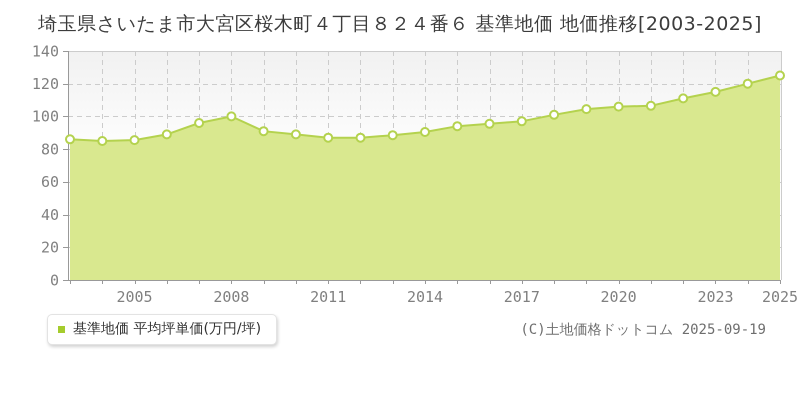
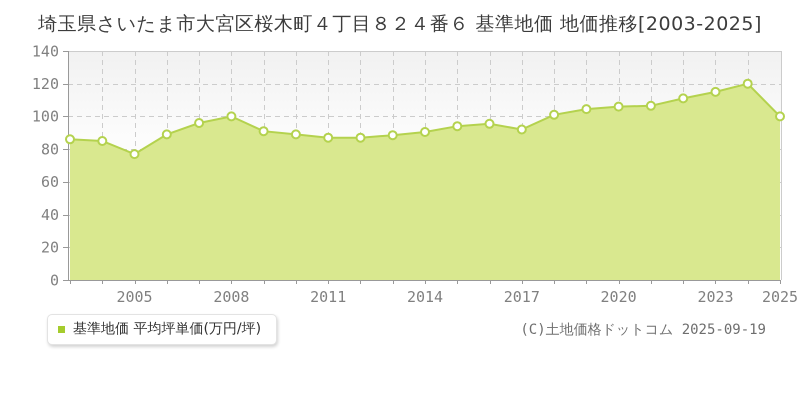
2005: 86 -> 77
2017: 97 -> 92
2025: 125 -> 100
